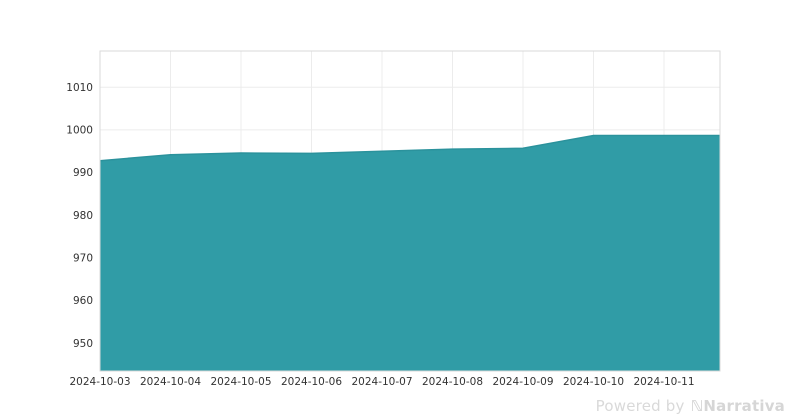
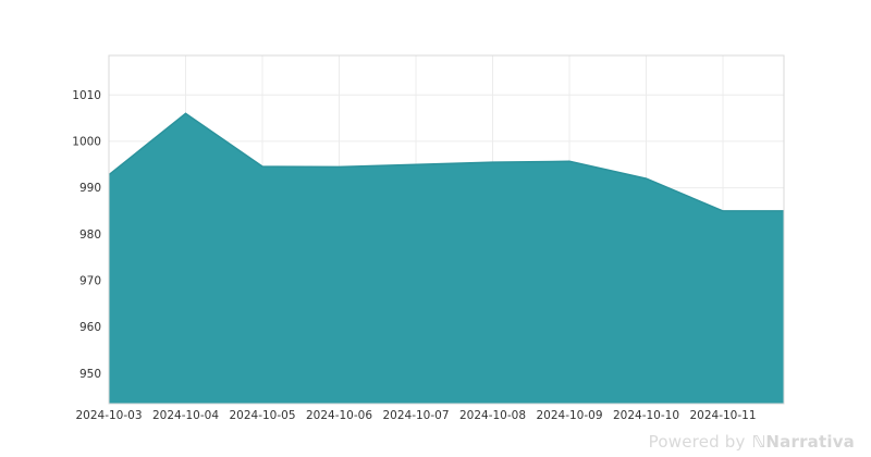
2024-10-04: 994 -> 1006
2024-10-10: 999 -> 992
2024-10-11: 999 -> 985
